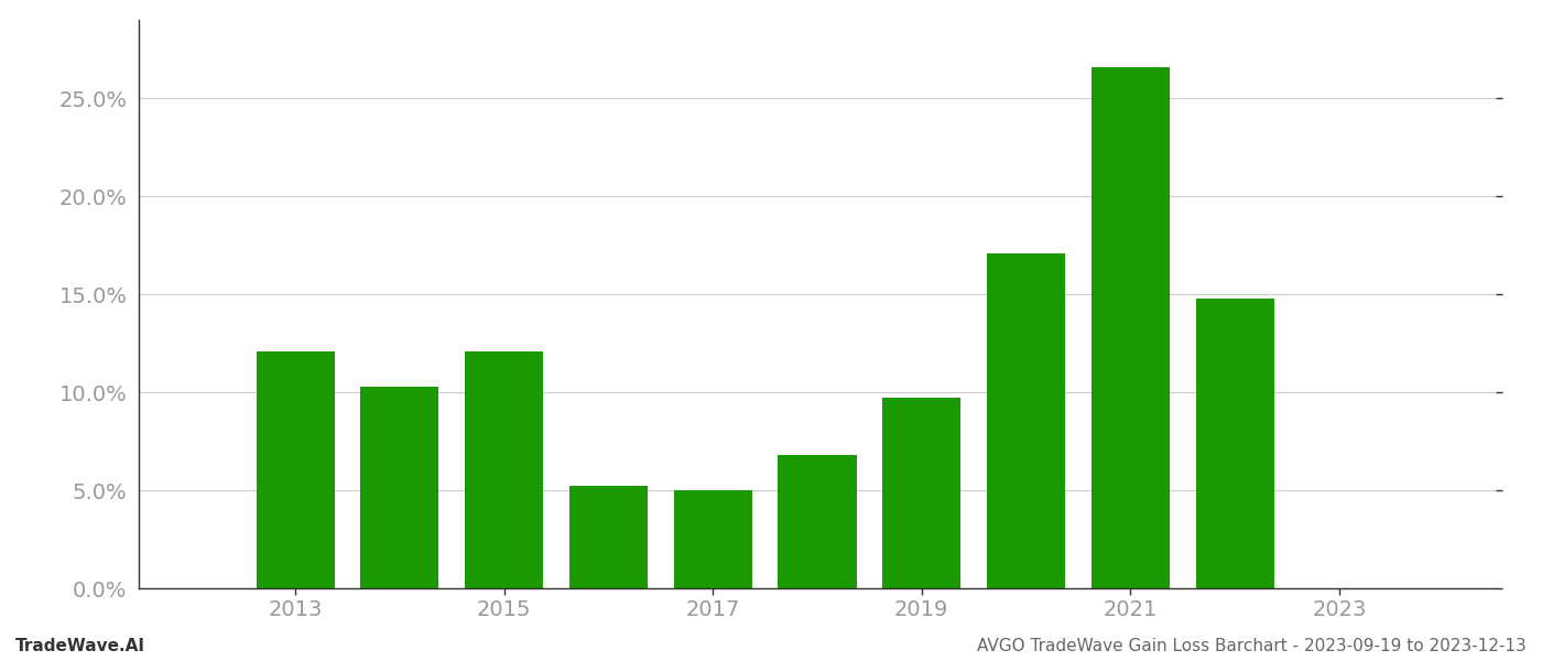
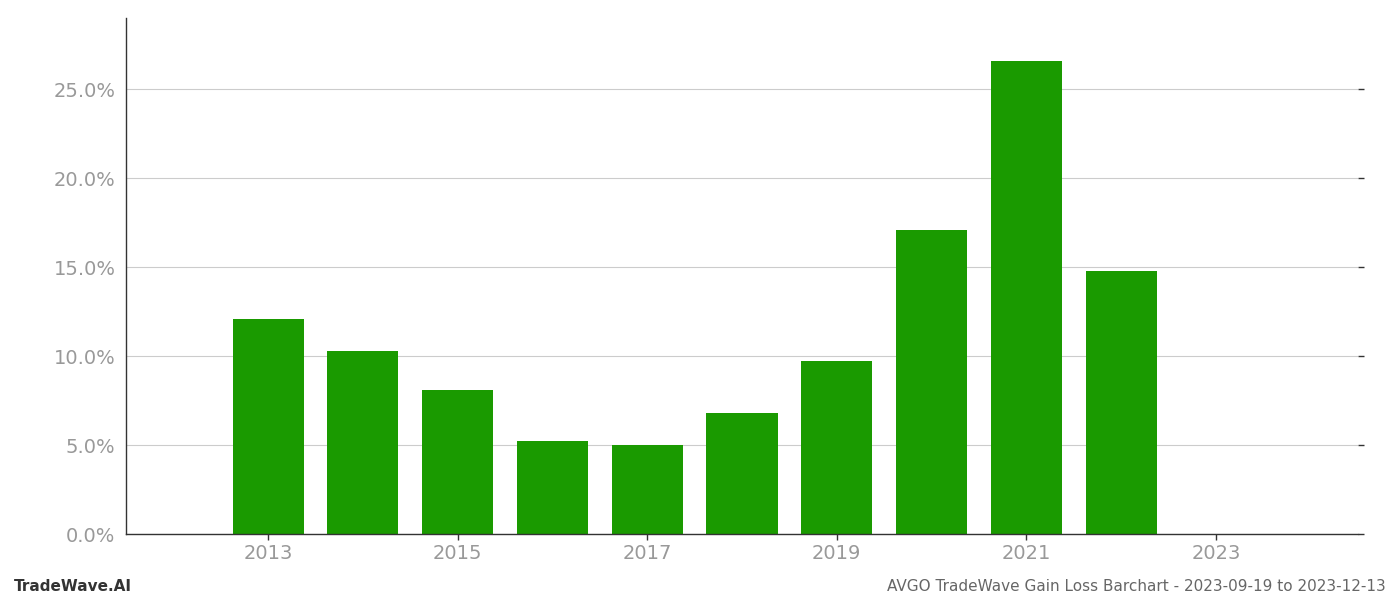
2015: 12.1% -> 8.1%
